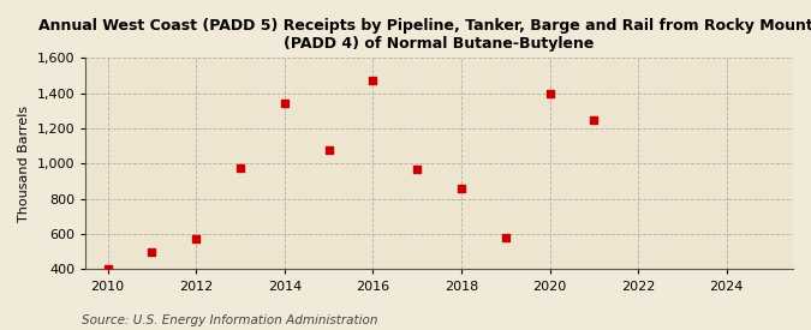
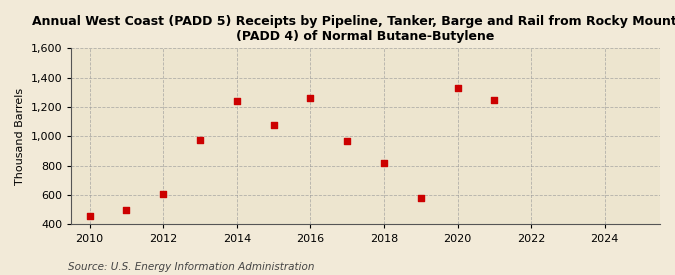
2010: 400 -> 460
2012: 570 -> 610
2014: 1,340 -> 1,240
2016: 1,470 -> 1,260
2018: 860 -> 820
2020: 1,400 -> 1,330
